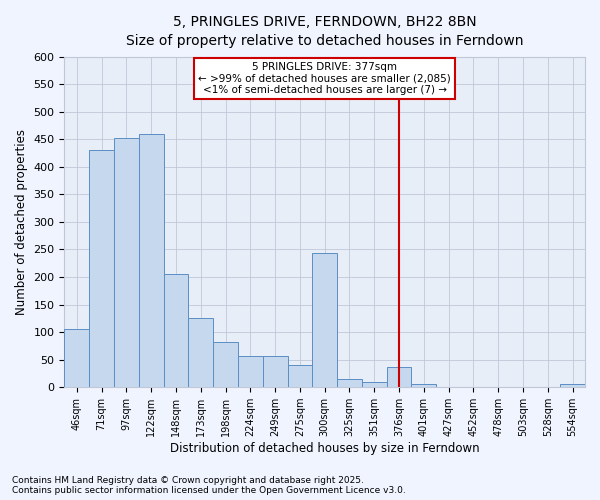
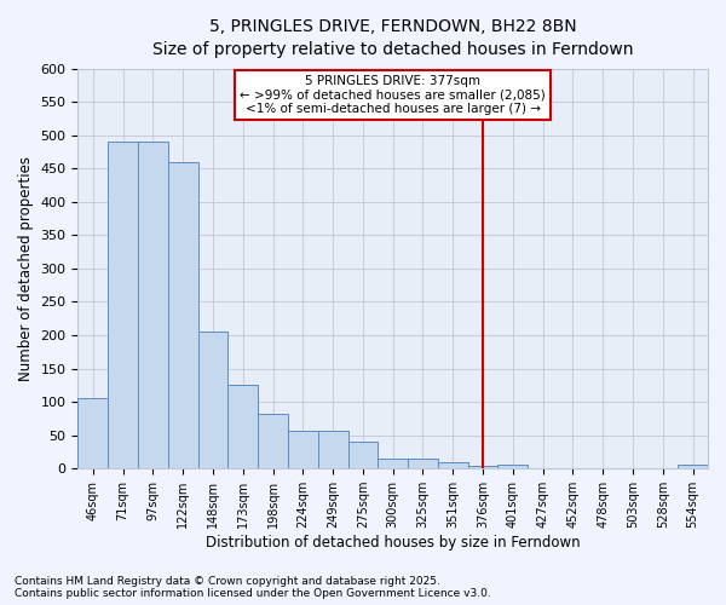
71sqm: 430 -> 490
97sqm: 452 -> 490
300sqm: 244 -> 15
376sqm: 36 -> 4
